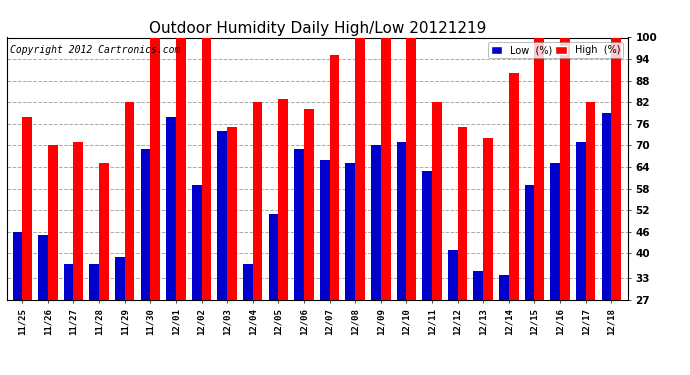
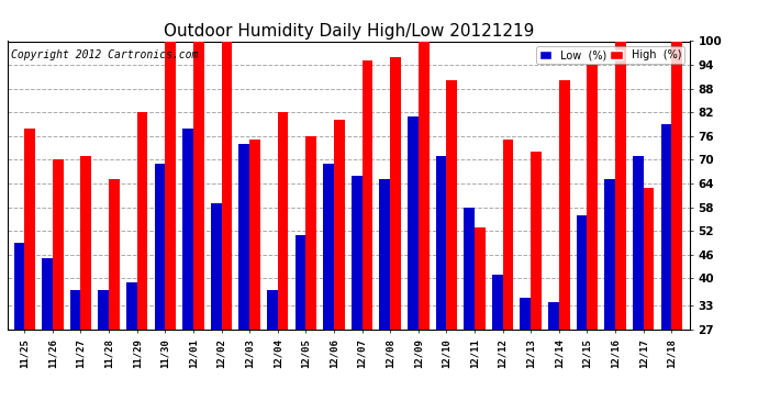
Low (%)/11/25: 46 -> 49
High (%)/12/05: 83 -> 76
High (%)/12/08: 100 -> 96
Low (%)/12/09: 70 -> 81
High (%)/12/10: 100 -> 90
Low (%)/12/11: 63 -> 58
High (%)/12/11: 82 -> 53
Low (%)/12/15: 59 -> 56
High (%)/12/15: 100 -> 94
High (%)/12/17: 82 -> 63
